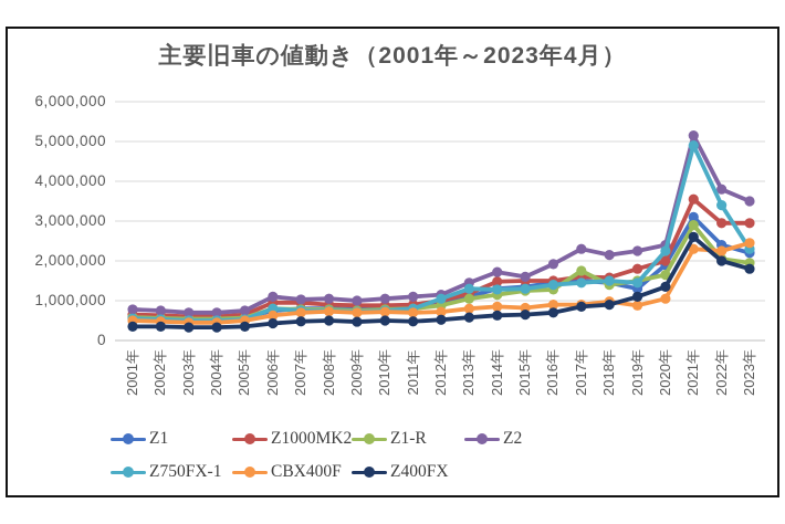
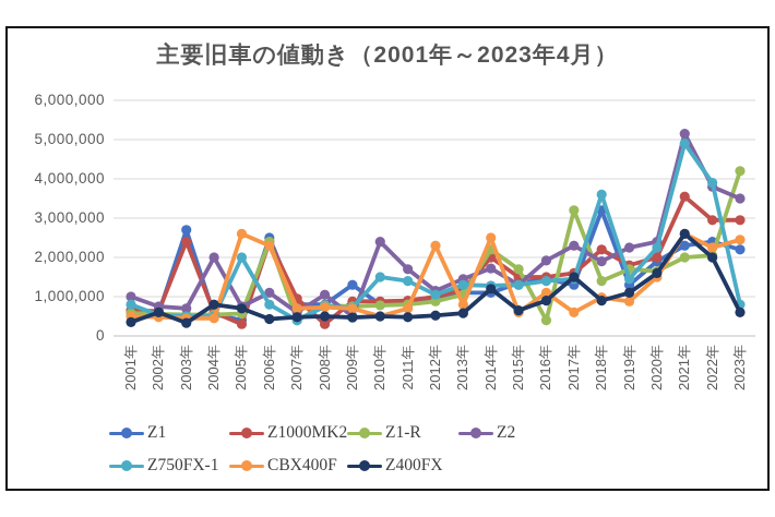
Z2/2001年: 800000 -> 1000000
Z750FX-1/2001年: 600000 -> 800000
Z400FX/2002年: 400000 -> 600000
Z1/2003年: 600000 -> 2700000
Z1000MK2/2003年: 600000 -> 2400000
Z2/2004年: 700000 -> 2000000
Z400FX/2004年: 300000 -> 800000
Z1/2005年: 600000 -> 400000
Z1000MK2/2005年: 600000 -> 300000
Z750FX-1/2005年: 500000 -> 2000000
CBX400F/2005年: 500000 -> 2600000
Z400FX/2005年: 400000 -> 700000
Z1/2006年: 800000 -> 2500000
Z1000MK2/2006年: 1000000 -> 2400000
Z1-R/2006年: 800000 -> 2400000
CBX400F/2006年: 600000 -> 2300000
Z1-R/2007年: 800000 -> 400000
Z2/2007年: 1000000 -> 600000
Z750FX-1/2007年: 800000 -> 400000
Z1000MK2/2008年: 900000 -> 300000
Z1/2009年: 800000 -> 1300000
Z2/2009年: 1000000 -> 500000
Z2/2010年: 1000000 -> 2400000
Z750FX-1/2010年: 800000 -> 1500000
CBX400F/2010年: 700000 -> 500000
Z2/2011年: 1100000 -> 1700000
Z750FX-1/2011年: 800000 -> 1400000
CBX400F/2012年: 700000 -> 2300000
Z1/2014年: 1300000 -> 1100000
Z1000MK2/2014年: 1500000 -> 2000000
Z1-R/2014年: 1200000 -> 2200000
CBX400F/2014年: 800000 -> 2500000
Z400FX/2014年: 600000 -> 1200000
Z1-R/2015年: 1200000 -> 1700000
Z2/2015年: 1600000 -> 1300000
CBX400F/2015年: 800000 -> 600000
Z1-R/2016年: 1300000 -> 400000
CBX400F/2016年: 900000 -> 1100000
Z400FX/2016年: 700000 -> 900000
Z1/2017年: 1500000 -> 1300000
Z1-R/2017年: 1800000 -> 3200000
CBX400F/2017年: 900000 -> 600000
Z400FX/2017年: 800000 -> 1500000
Z1/2018年: 1400000 -> 3200000
Z1000MK2/2018年: 1600000 -> 2200000
Z2/2018年: 2200000 -> 1900000
Z750FX-1/2018年: 1500000 -> 3600000
Z1-R/2019年: 1500000 -> 1700000
CBX400F/2020年: 1000000 -> 1500000
Z400FX/2020年: 1400000 -> 1600000
Z1/2021年: 3100000 -> 2300000
Z1-R/2021年: 2900000 -> 2000000
CBX400F/2021年: 2300000 -> 2600000
Z750FX-1/2022年: 3400000 -> 3900000
Z1-R/2023年: 2000000 -> 4200000
Z750FX-1/2023年: 2300000 -> 800000
Z400FX/2023年: 1800000 -> 600000
